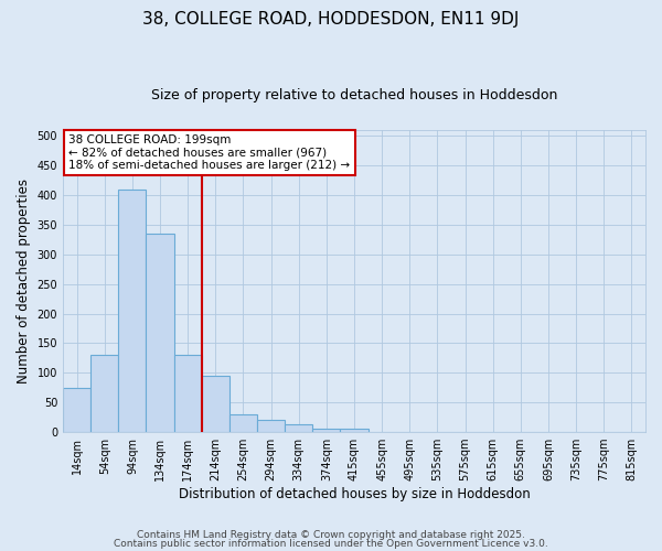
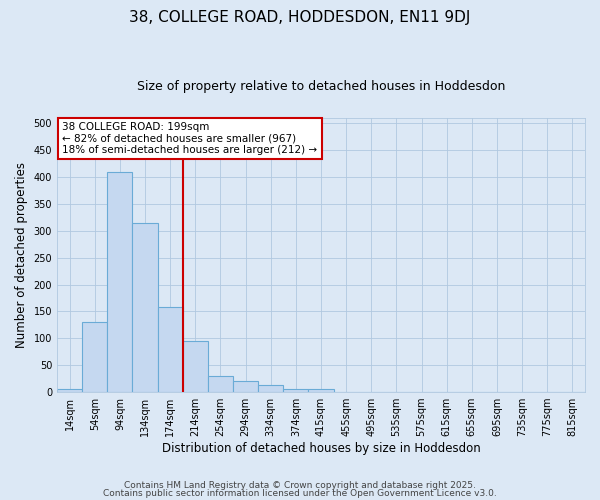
14sqm: 74 -> 5
134sqm: 334 -> 315
174sqm: 130 -> 158
